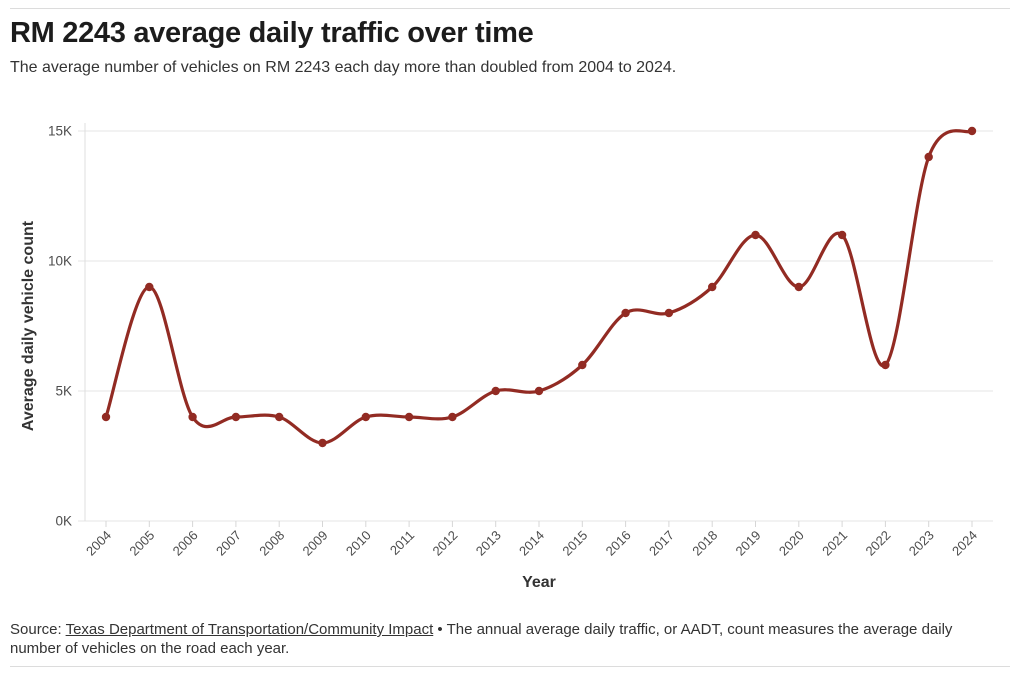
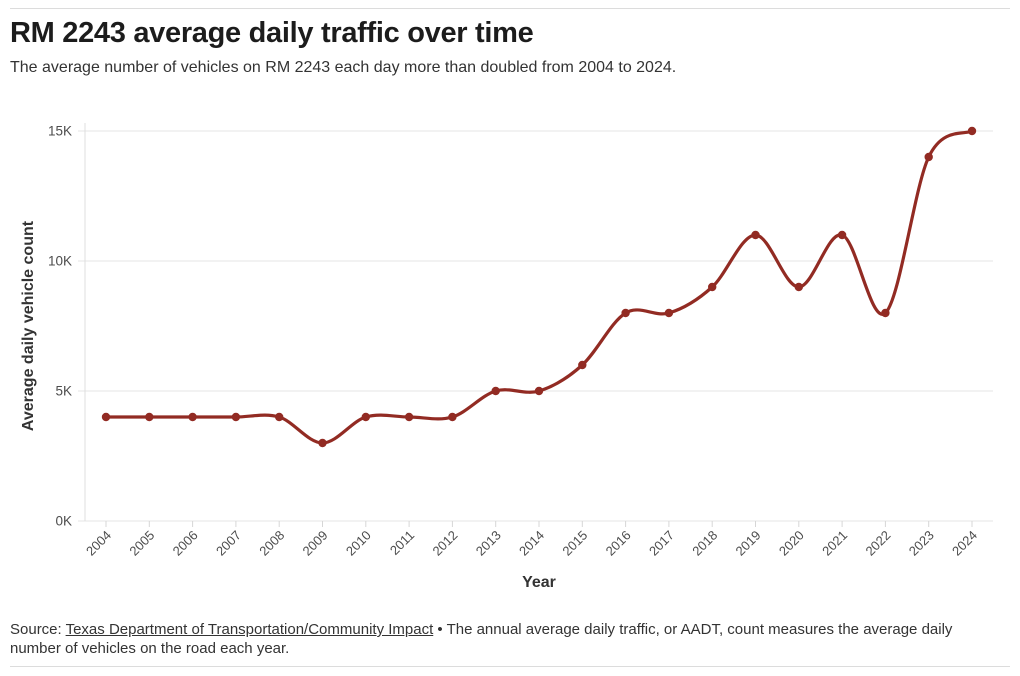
2005: 9K -> 4K
2022: 6K -> 8K
